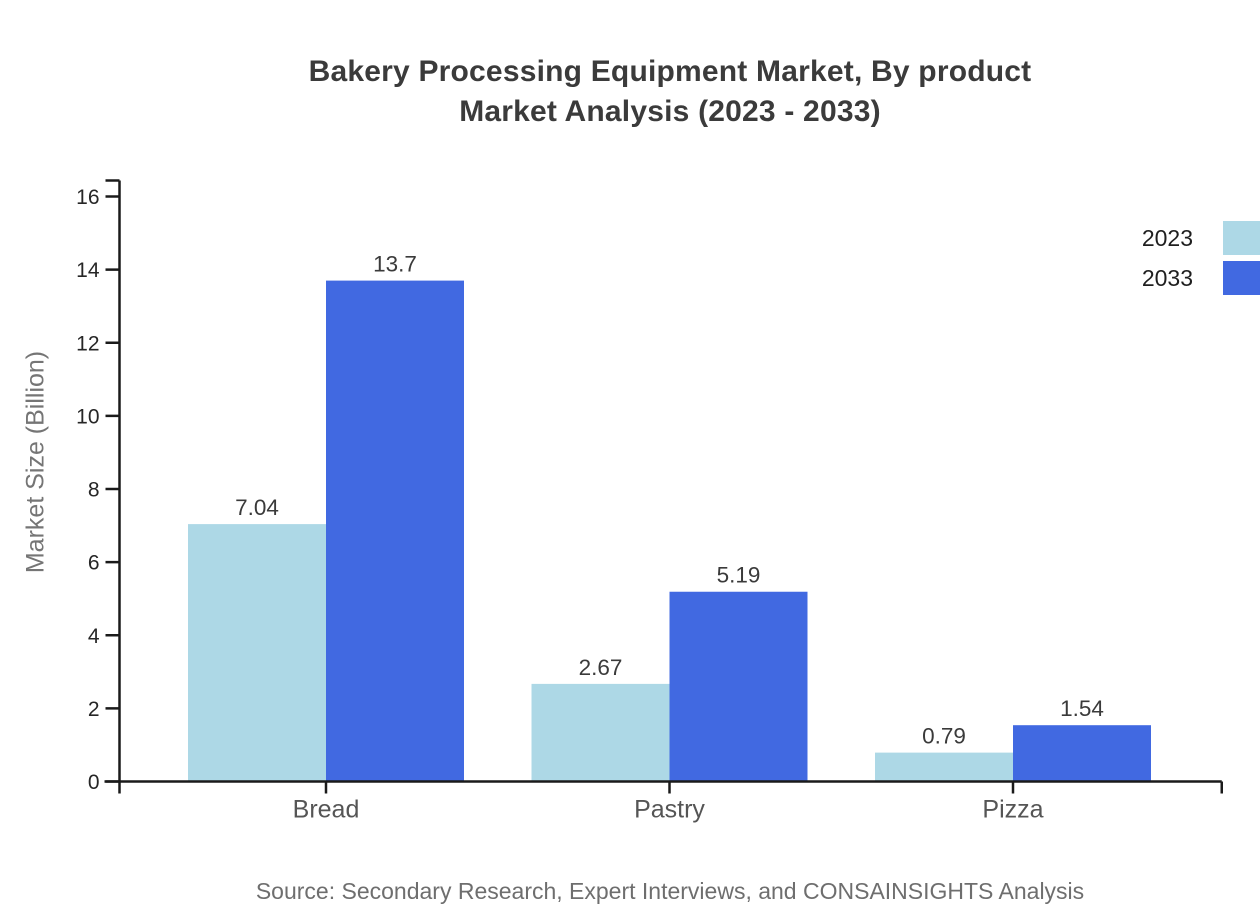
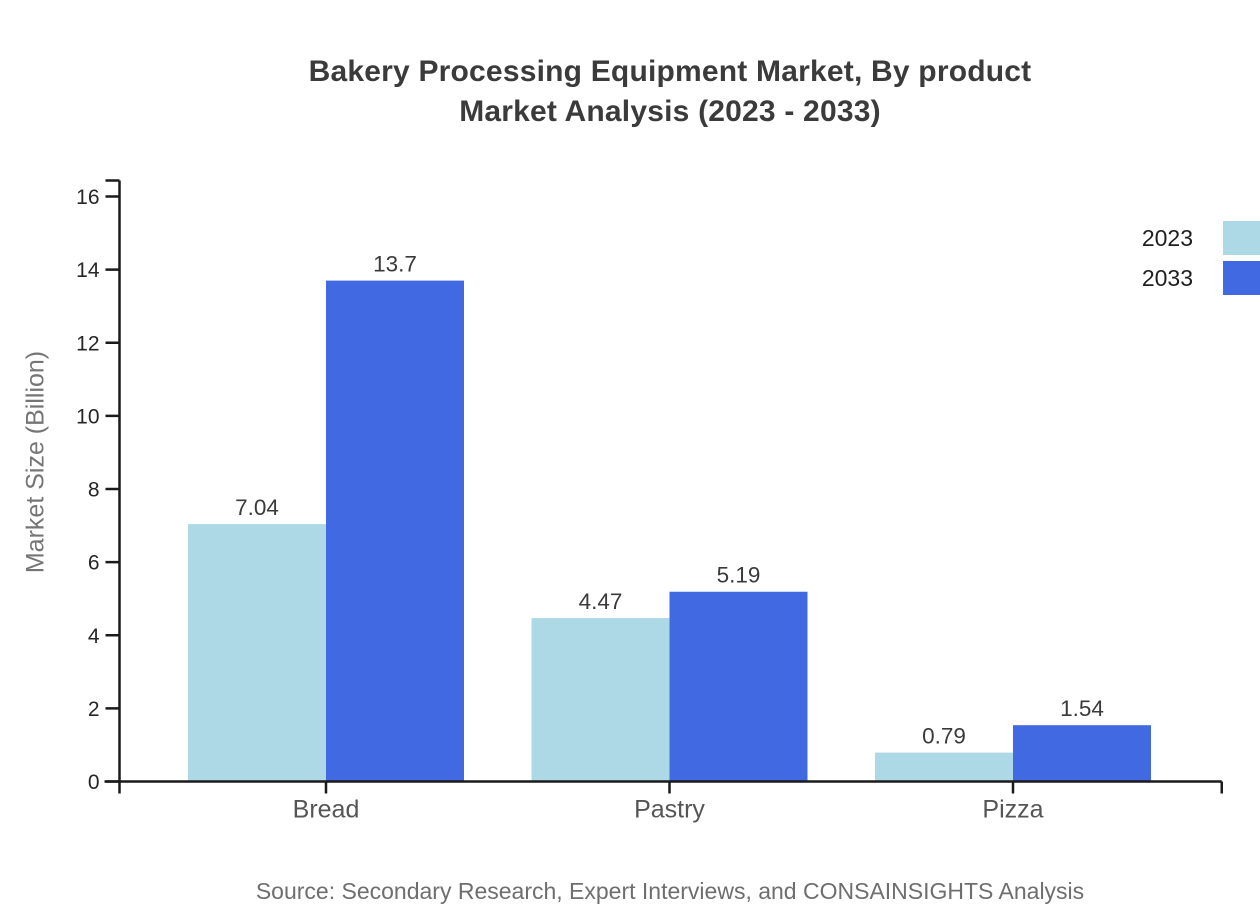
2023/Pastry: 2.67 -> 4.47
